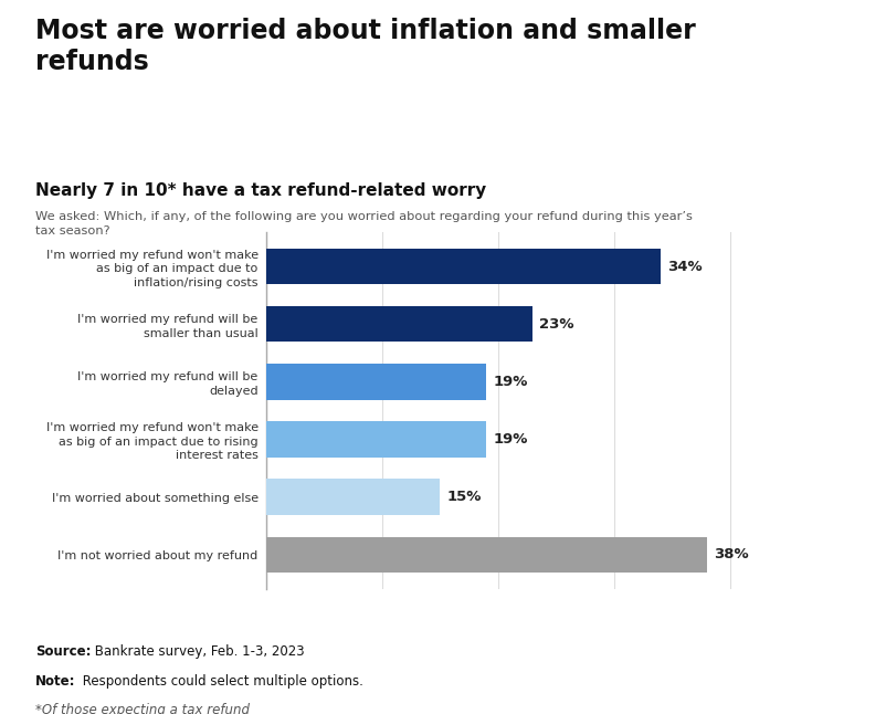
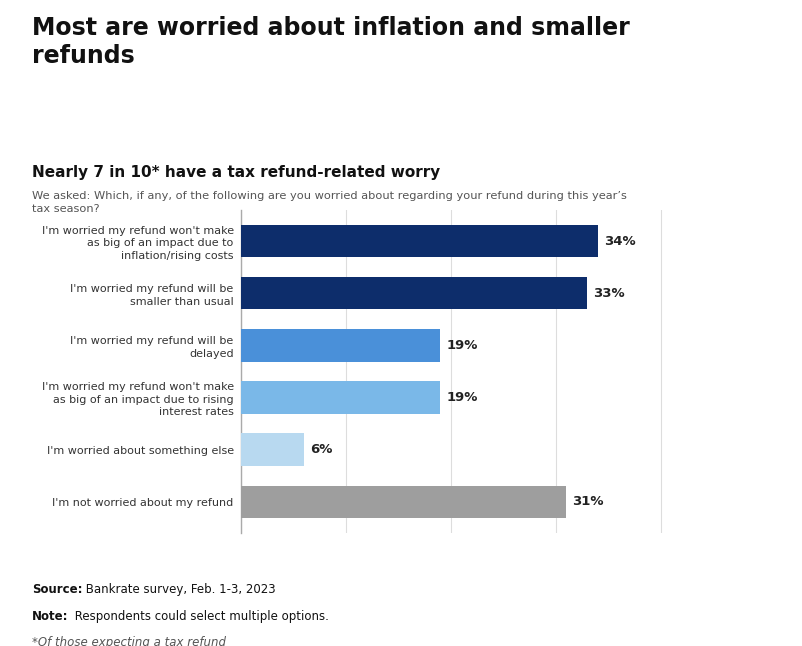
I'm worried my refund will be smaller than usual: 23% -> 33%
I'm worried about something else: 15% -> 6%
I'm not worried about my refund: 38% -> 31%
